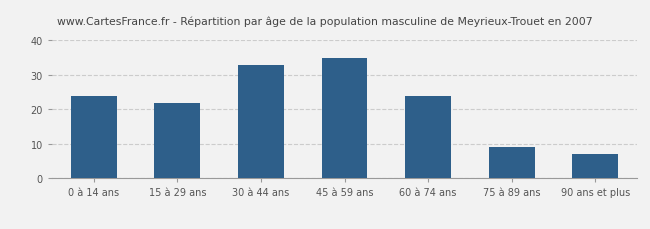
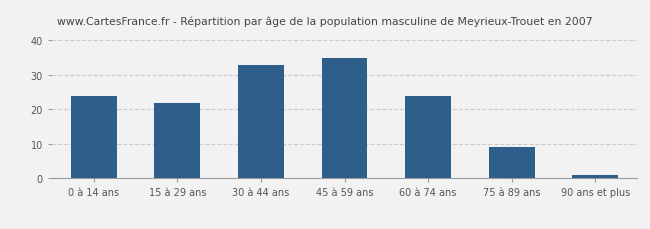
90 ans et plus: 7 -> 1
